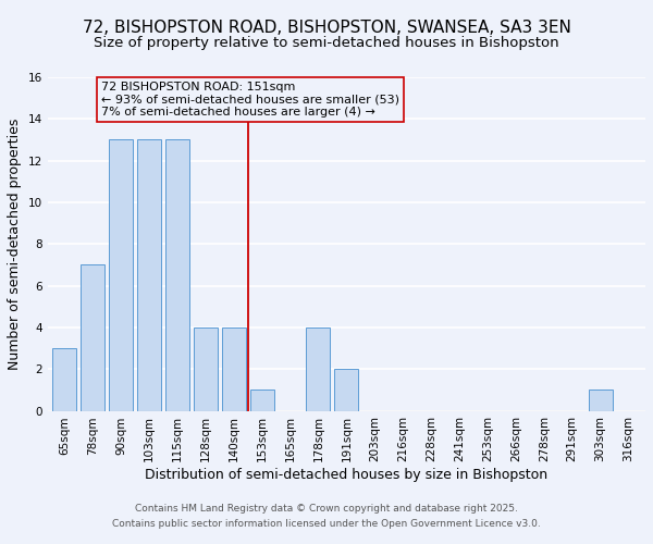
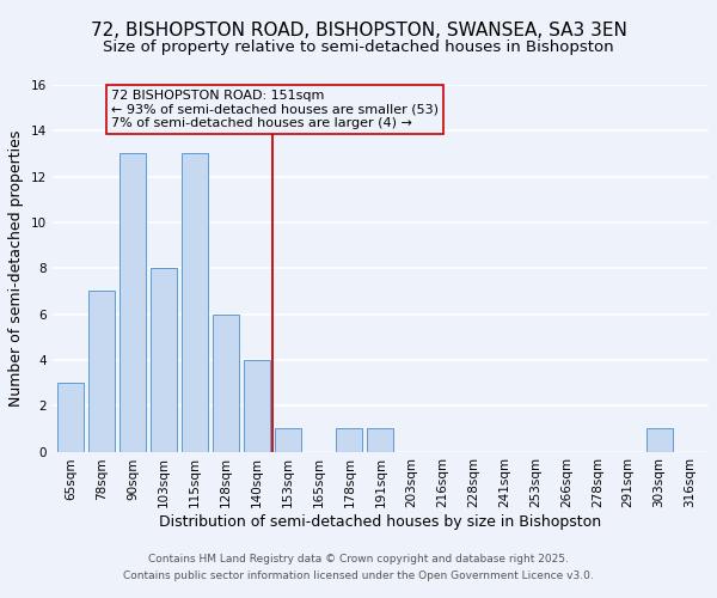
103sqm: 13 -> 8
128sqm: 4 -> 6
178sqm: 4 -> 1
191sqm: 2 -> 1
